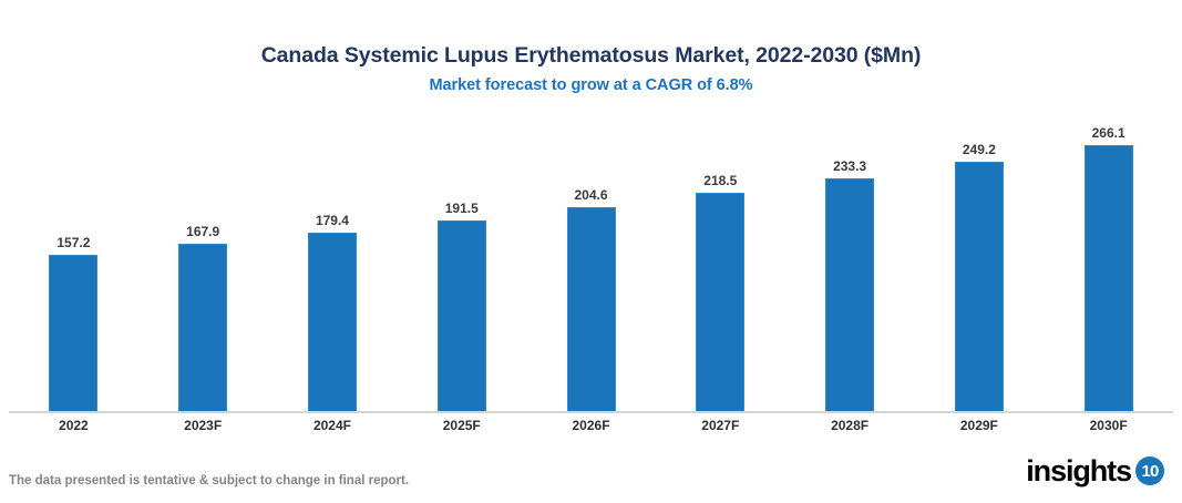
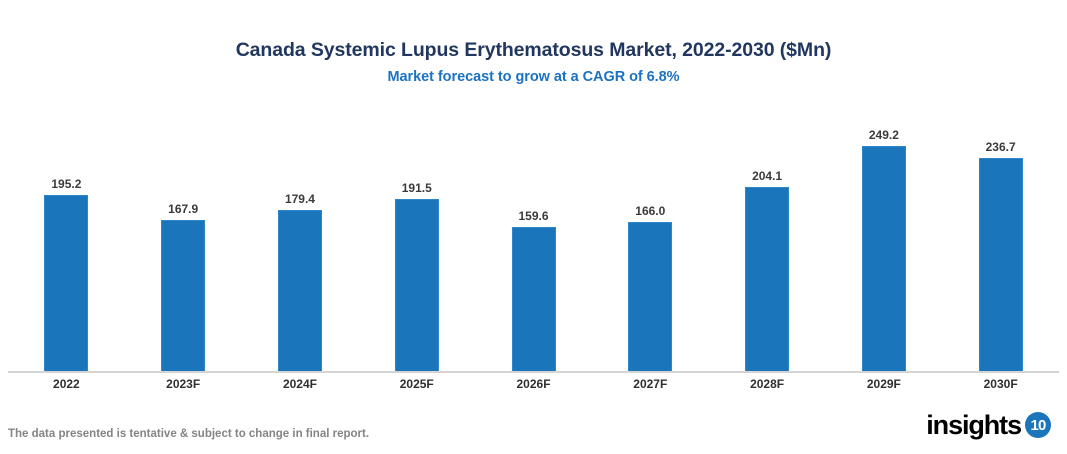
2022: 157.2 -> 195.2
2026F: 204.6 -> 159.6
2027F: 218.5 -> 166.0
2028F: 233.3 -> 204.1
2030F: 266.1 -> 236.7
